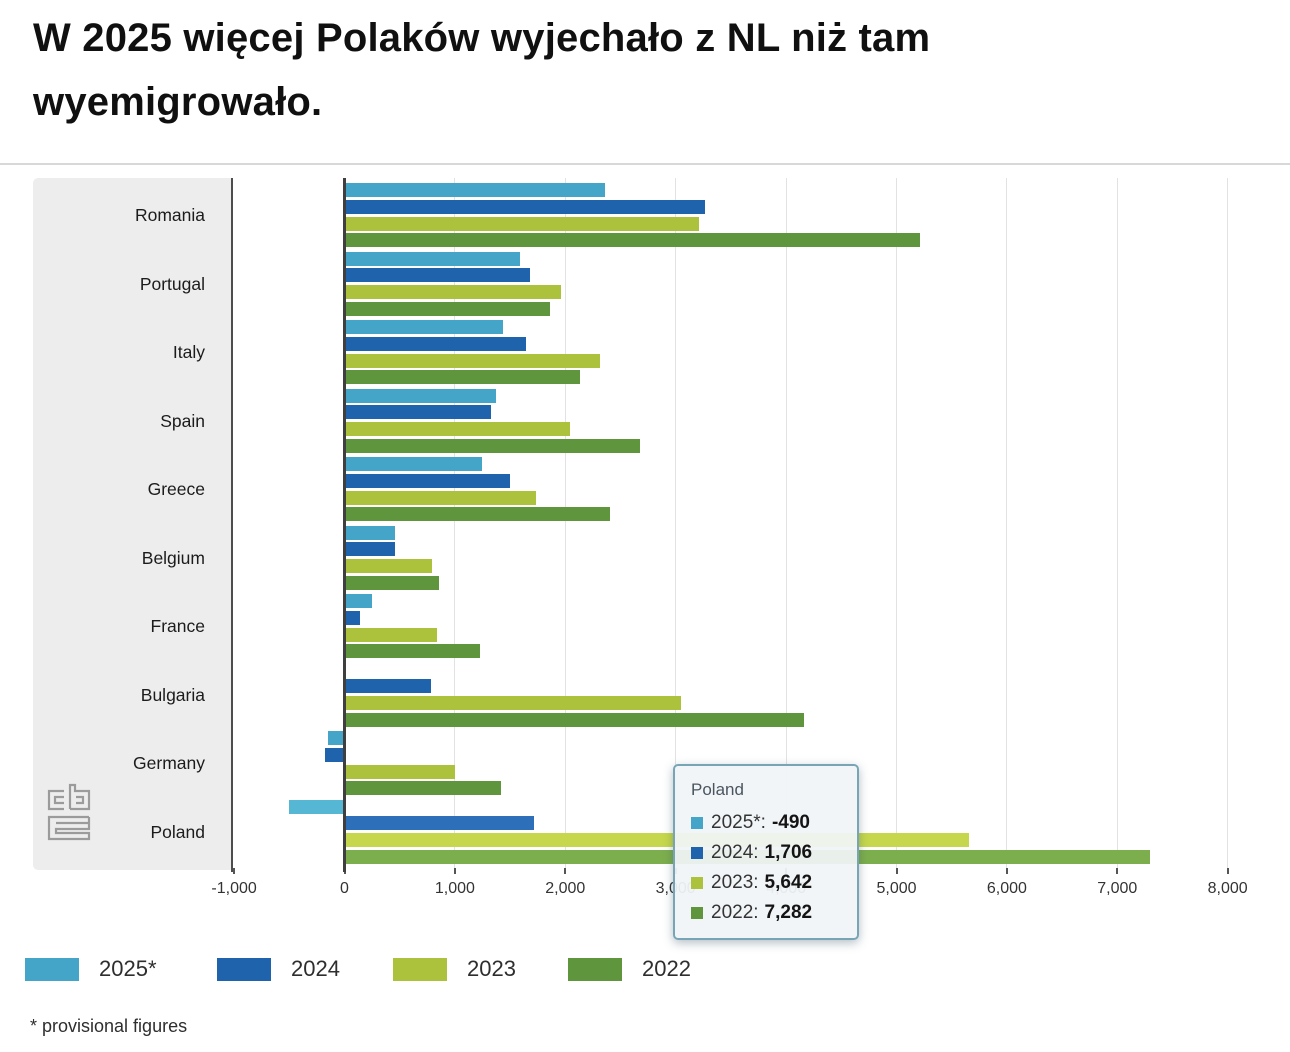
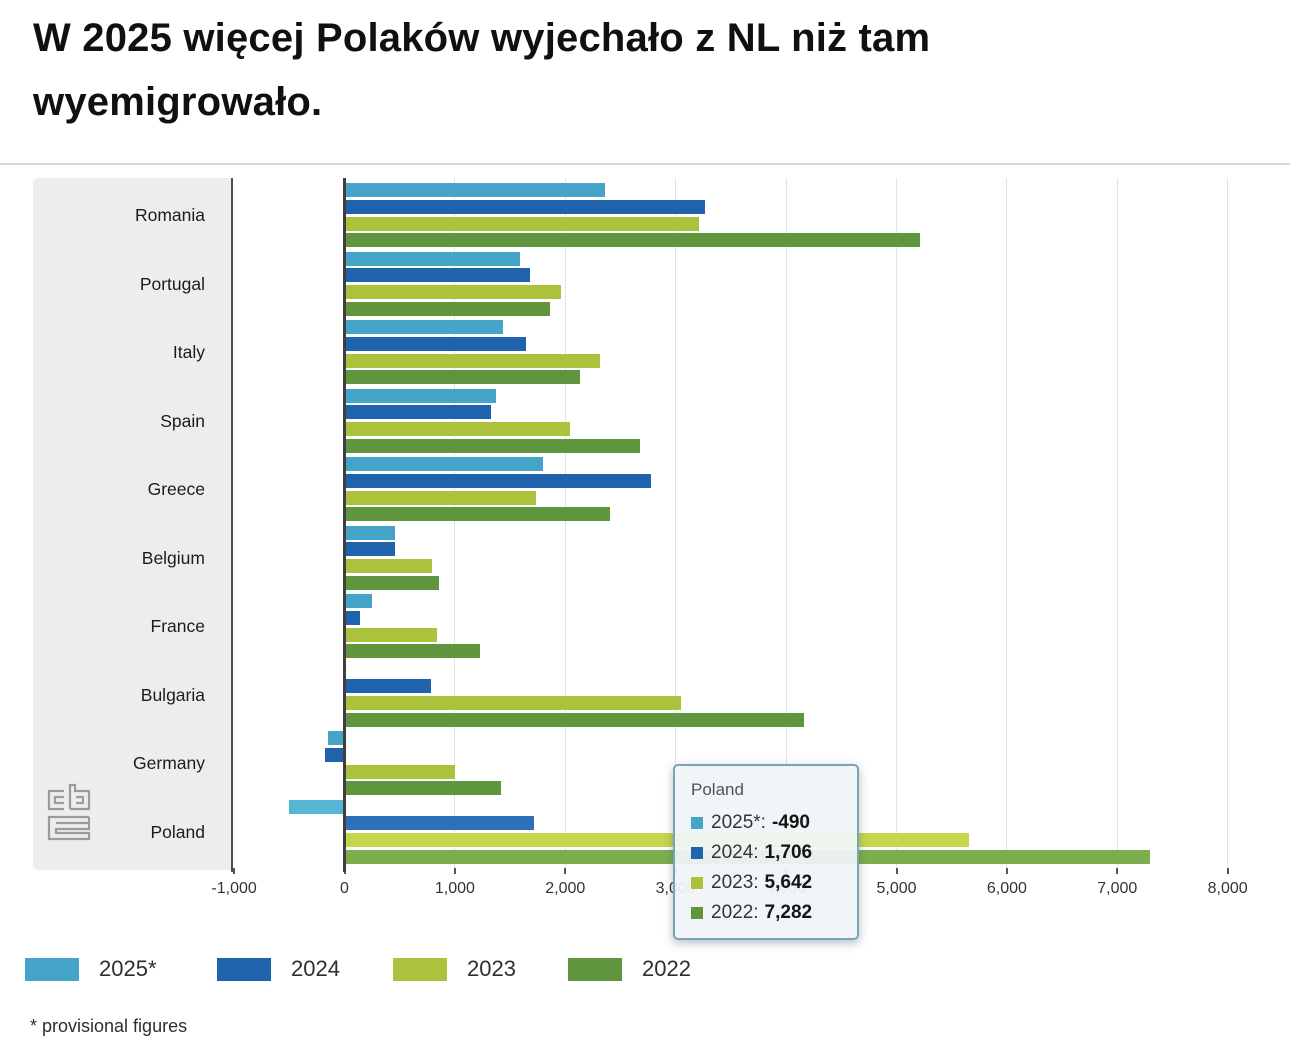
2025*/Greece: 1230 -> 1780
2024/Greece: 1490 -> 2760
